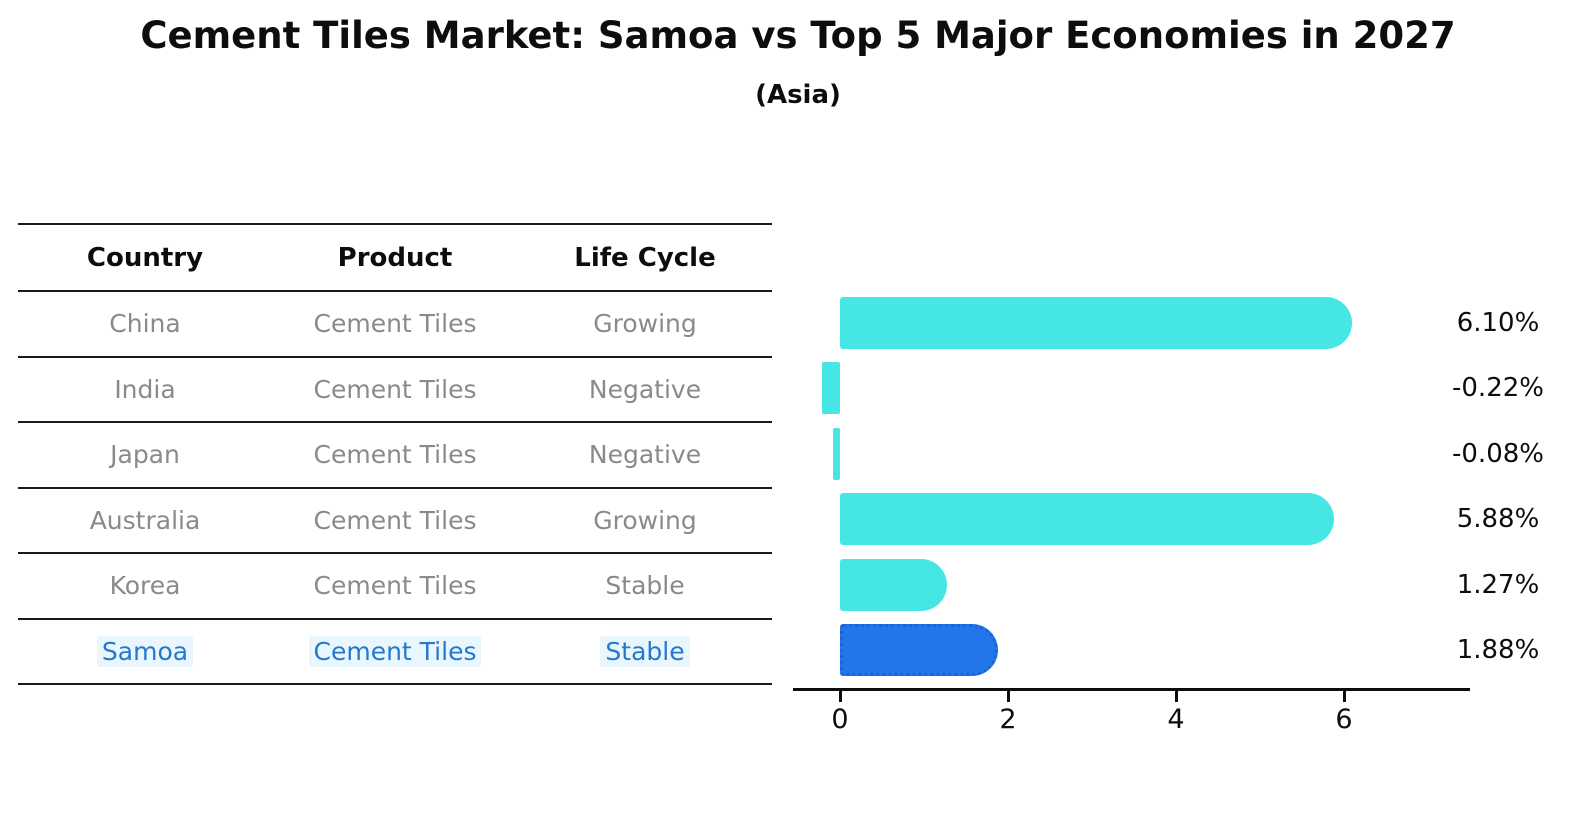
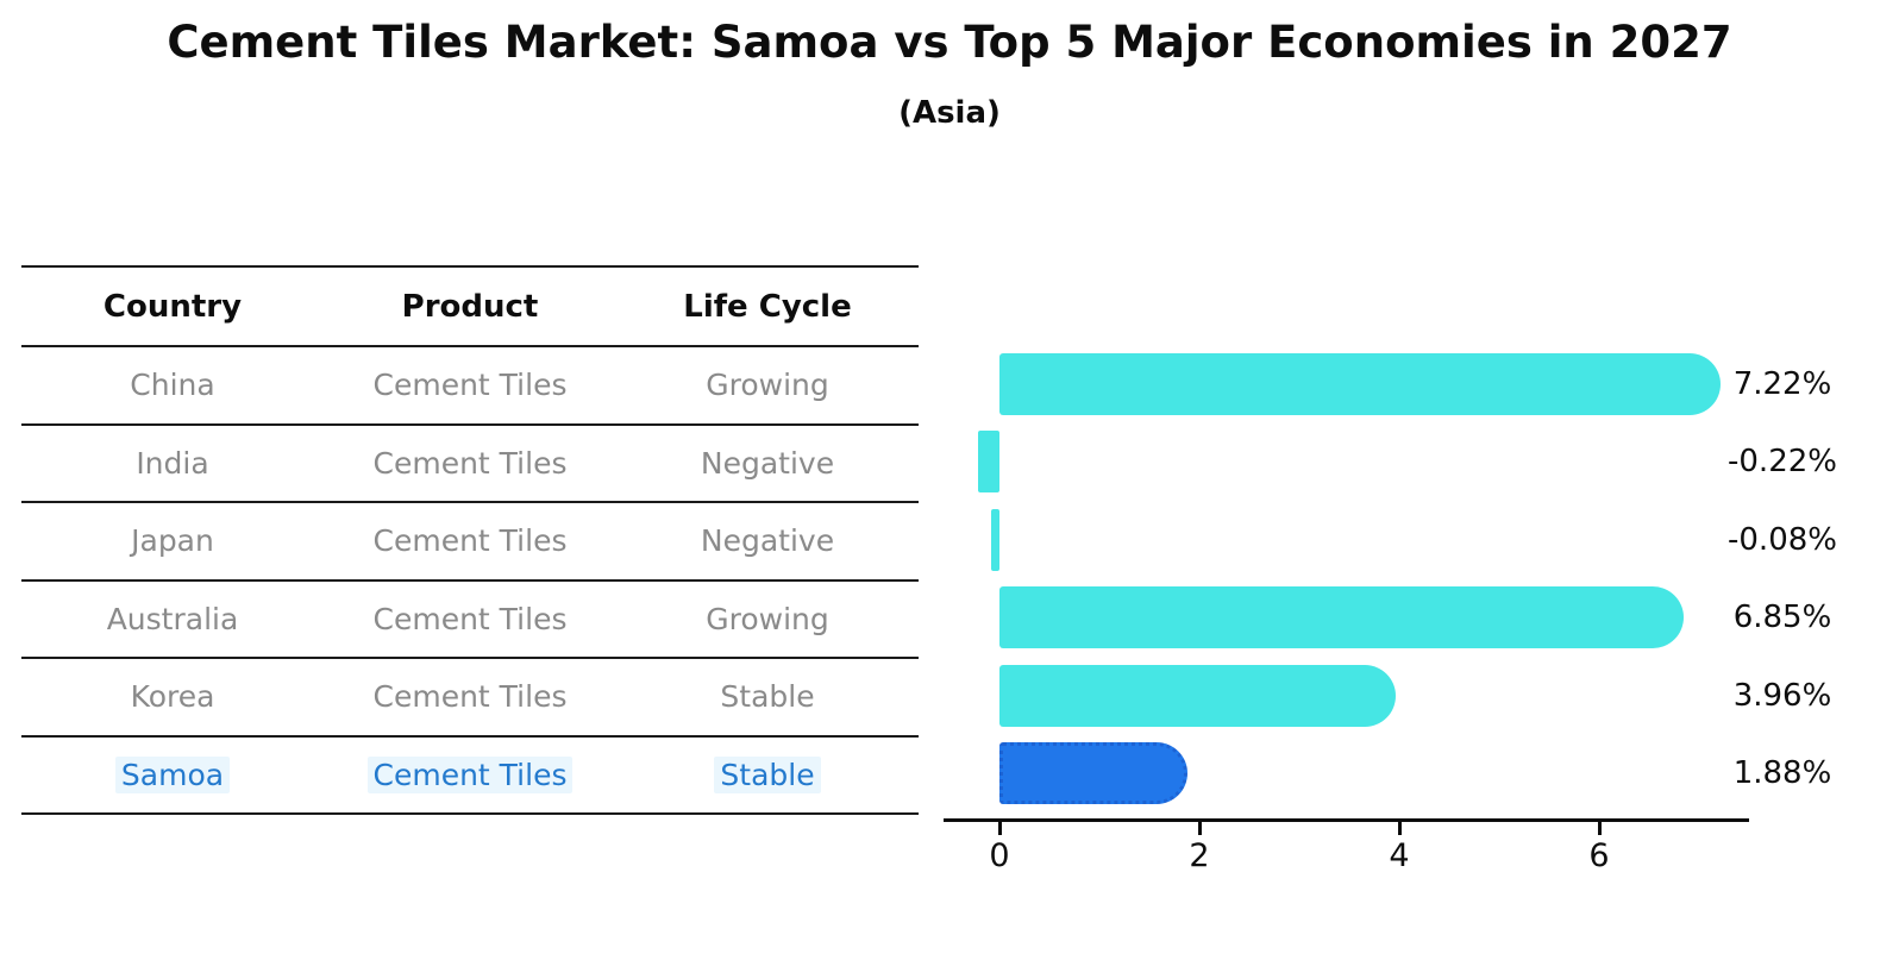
China: 6.10% -> 7.22%
Australia: 5.88% -> 6.85%
Korea: 1.27% -> 3.96%
